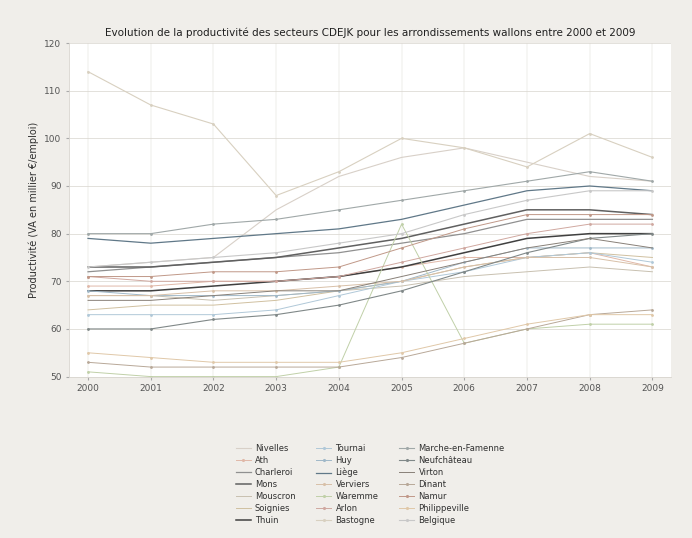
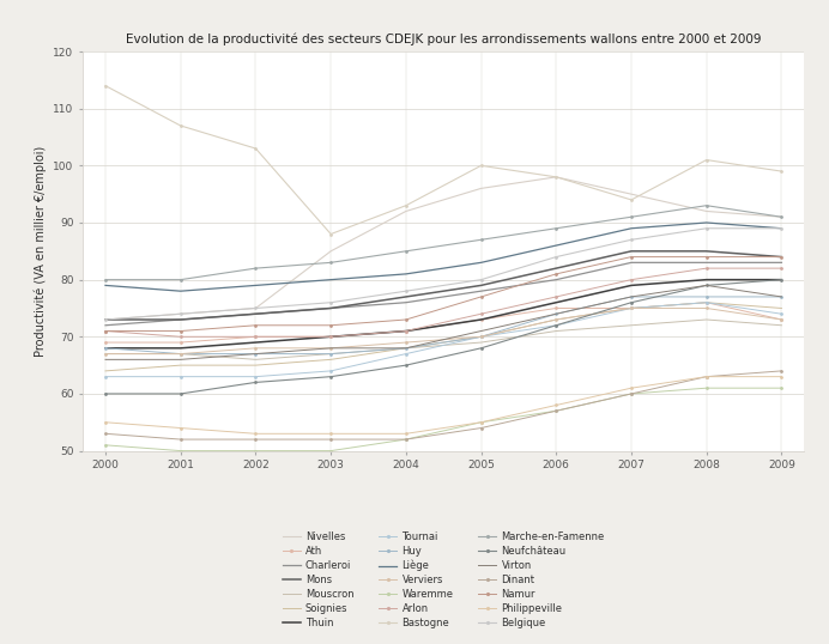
Waremme/2005: 82 -> 55
Bastogne/2009: 96 -> 99
